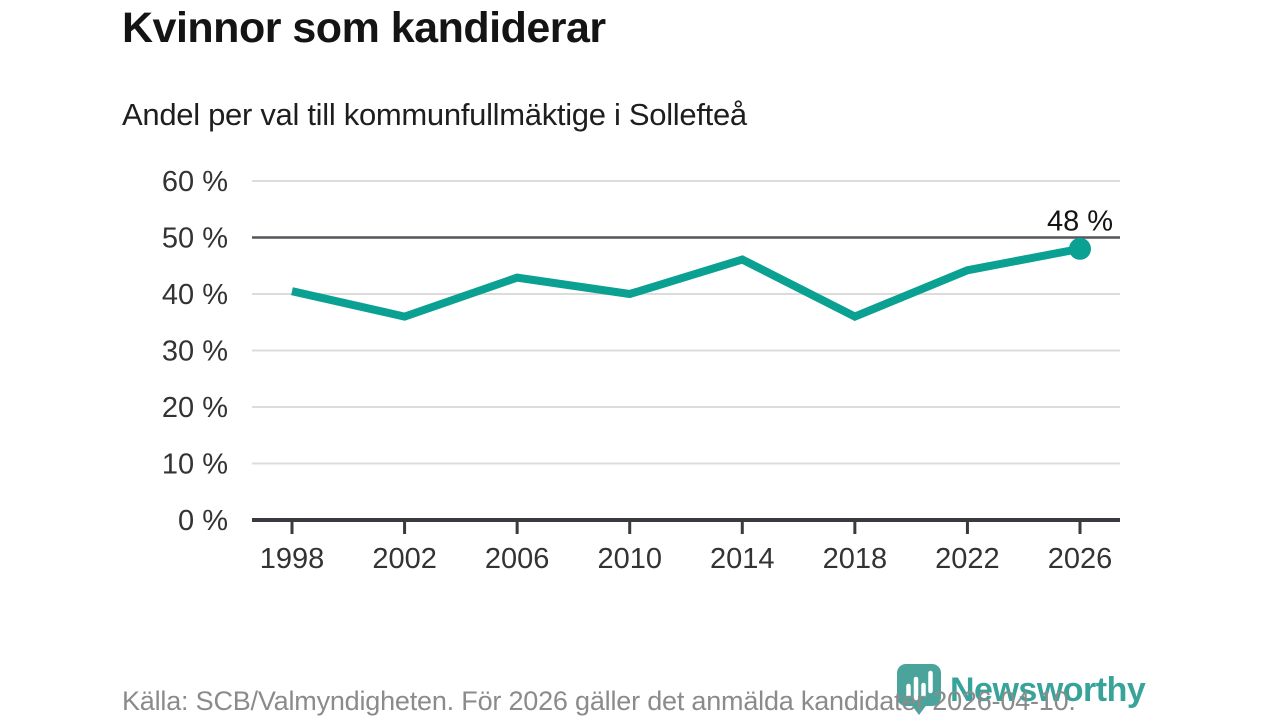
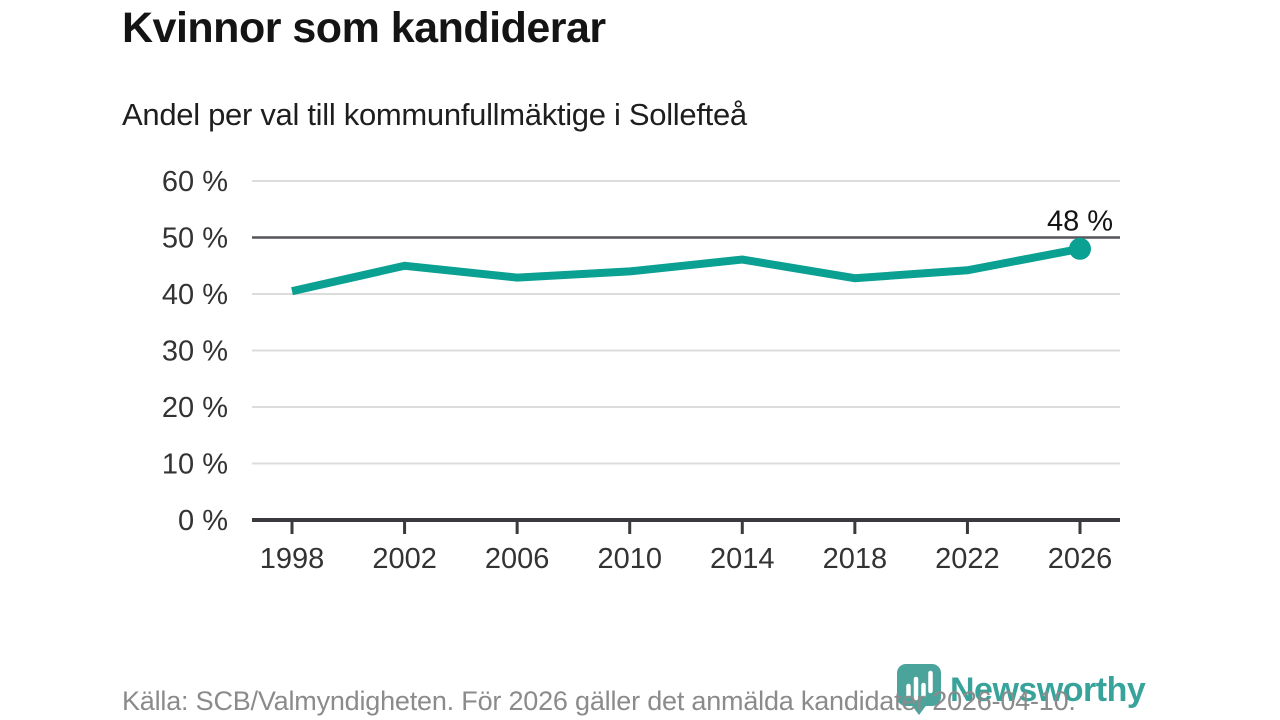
2002: 36% -> 45%
2010: 40% -> 44%
2018: 36% -> 43%
